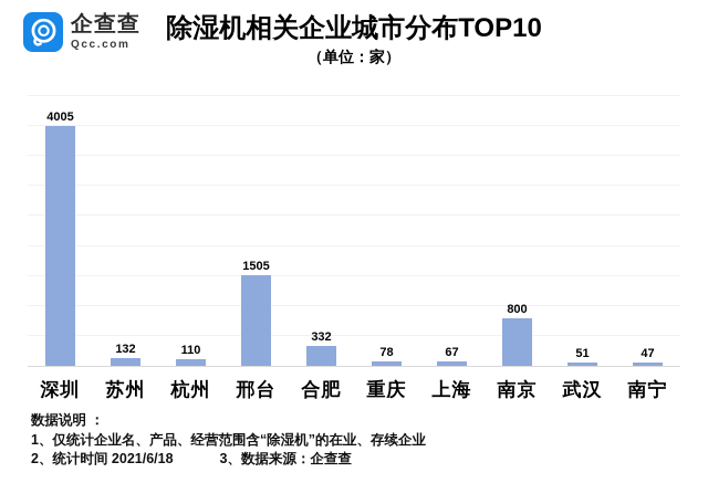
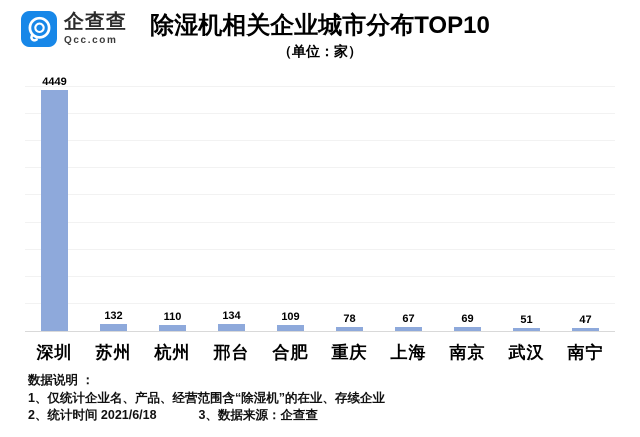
深圳: 4005 -> 4449
邢台: 1505 -> 134
合肥: 332 -> 109
南京: 800 -> 69
